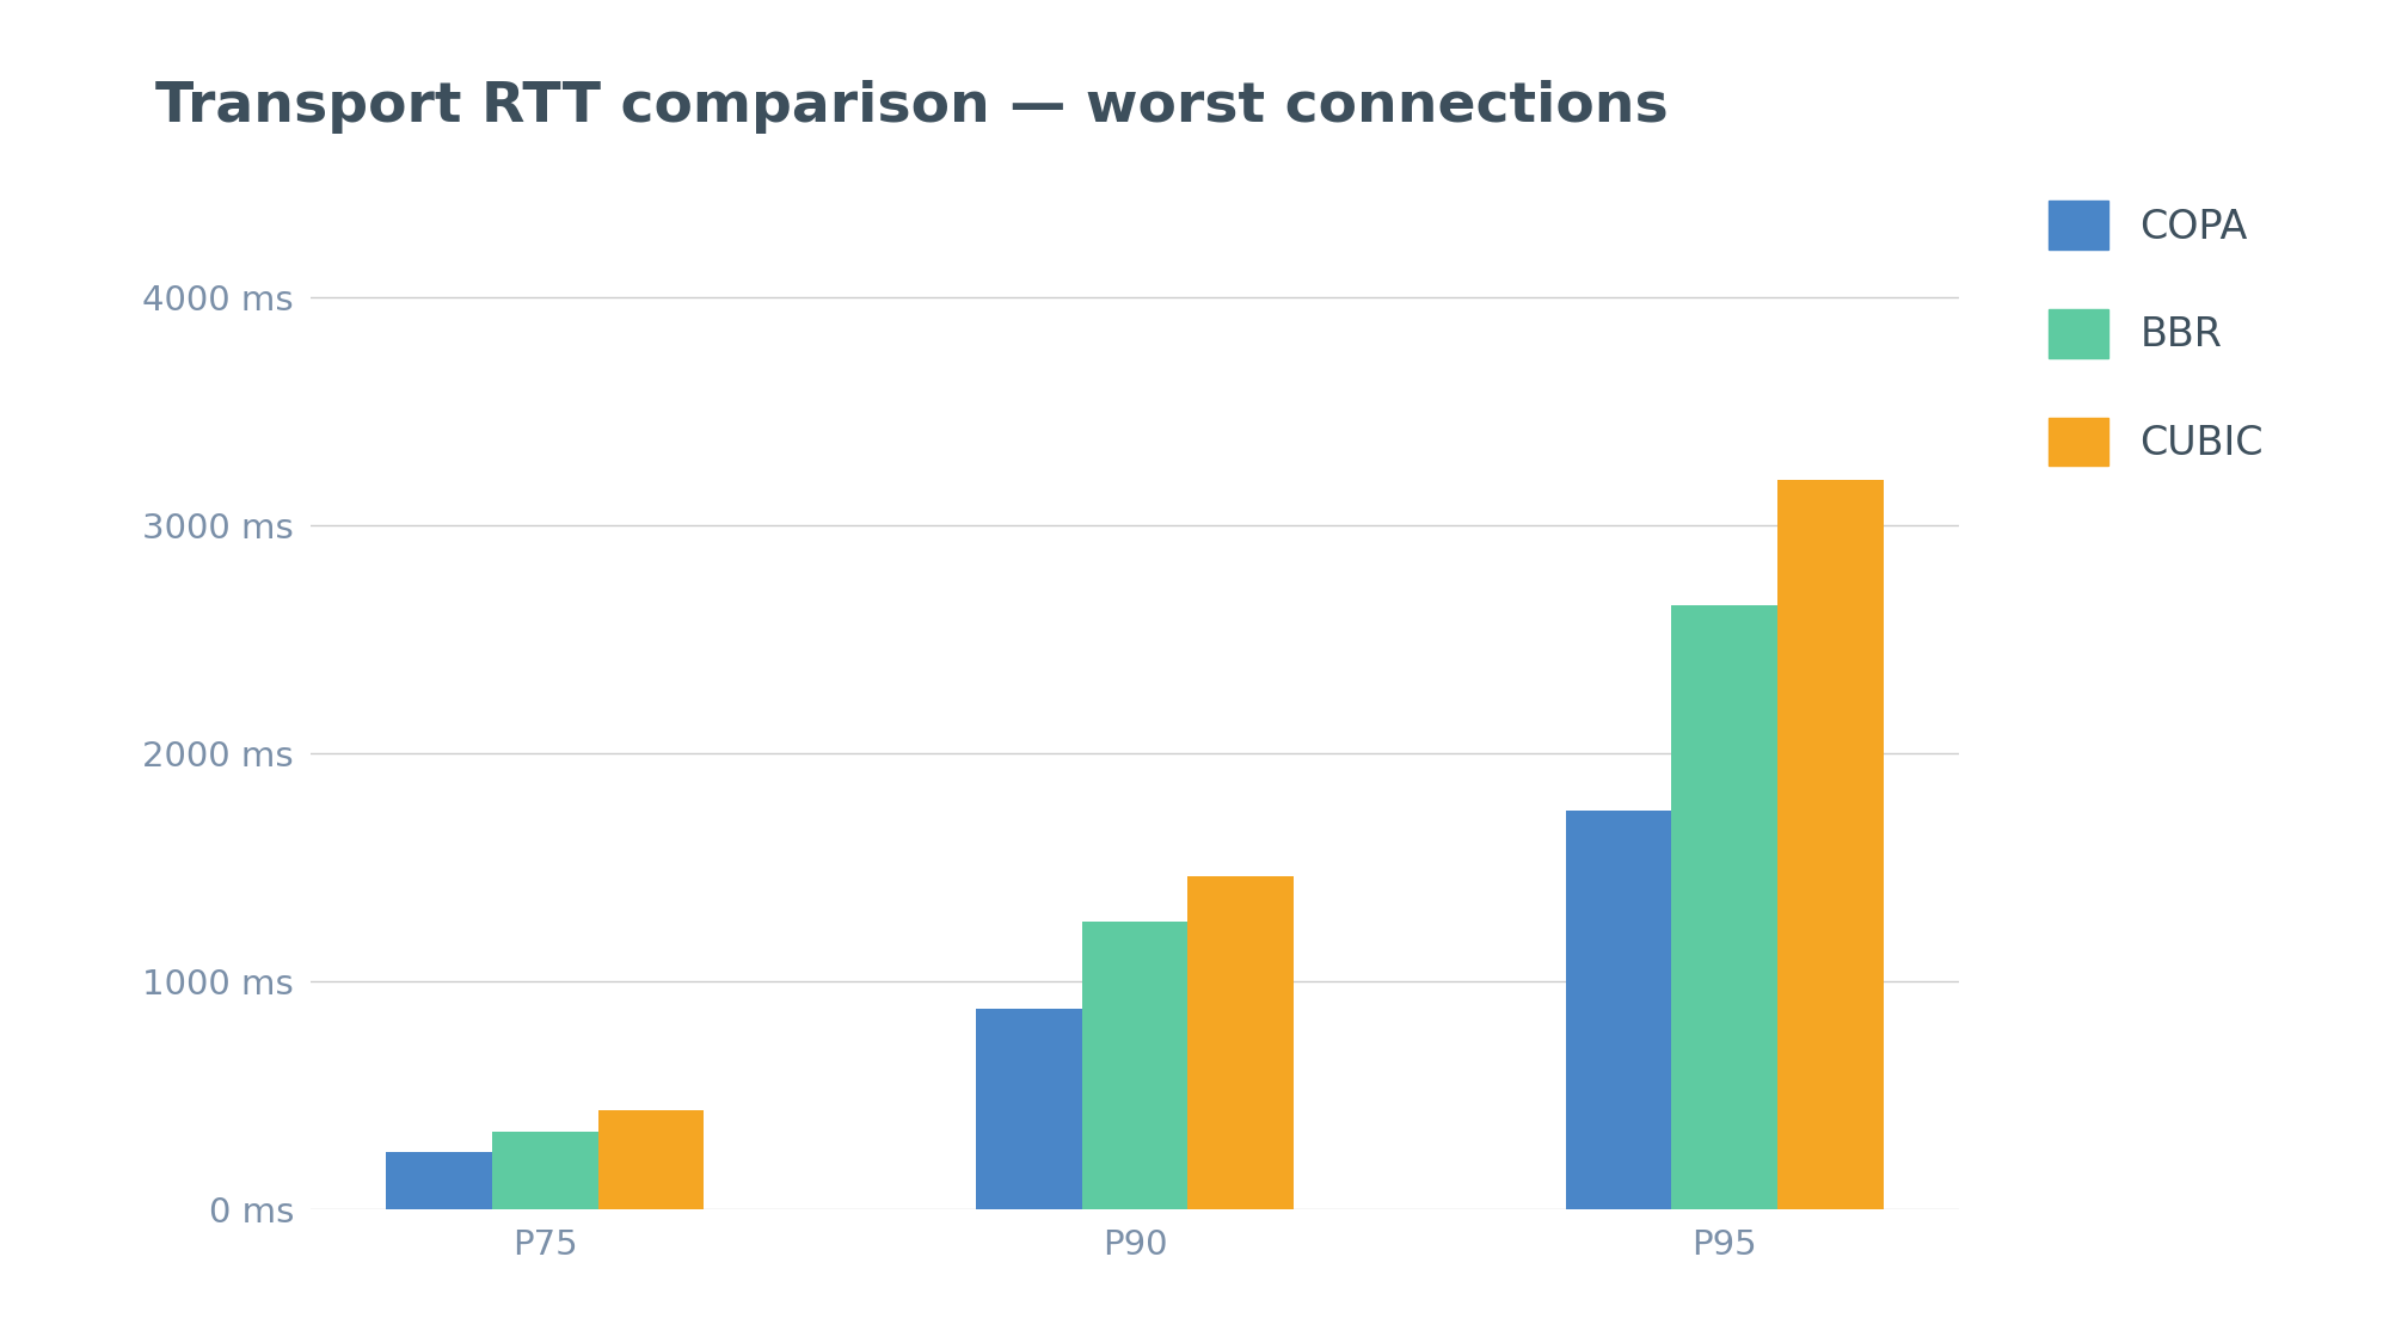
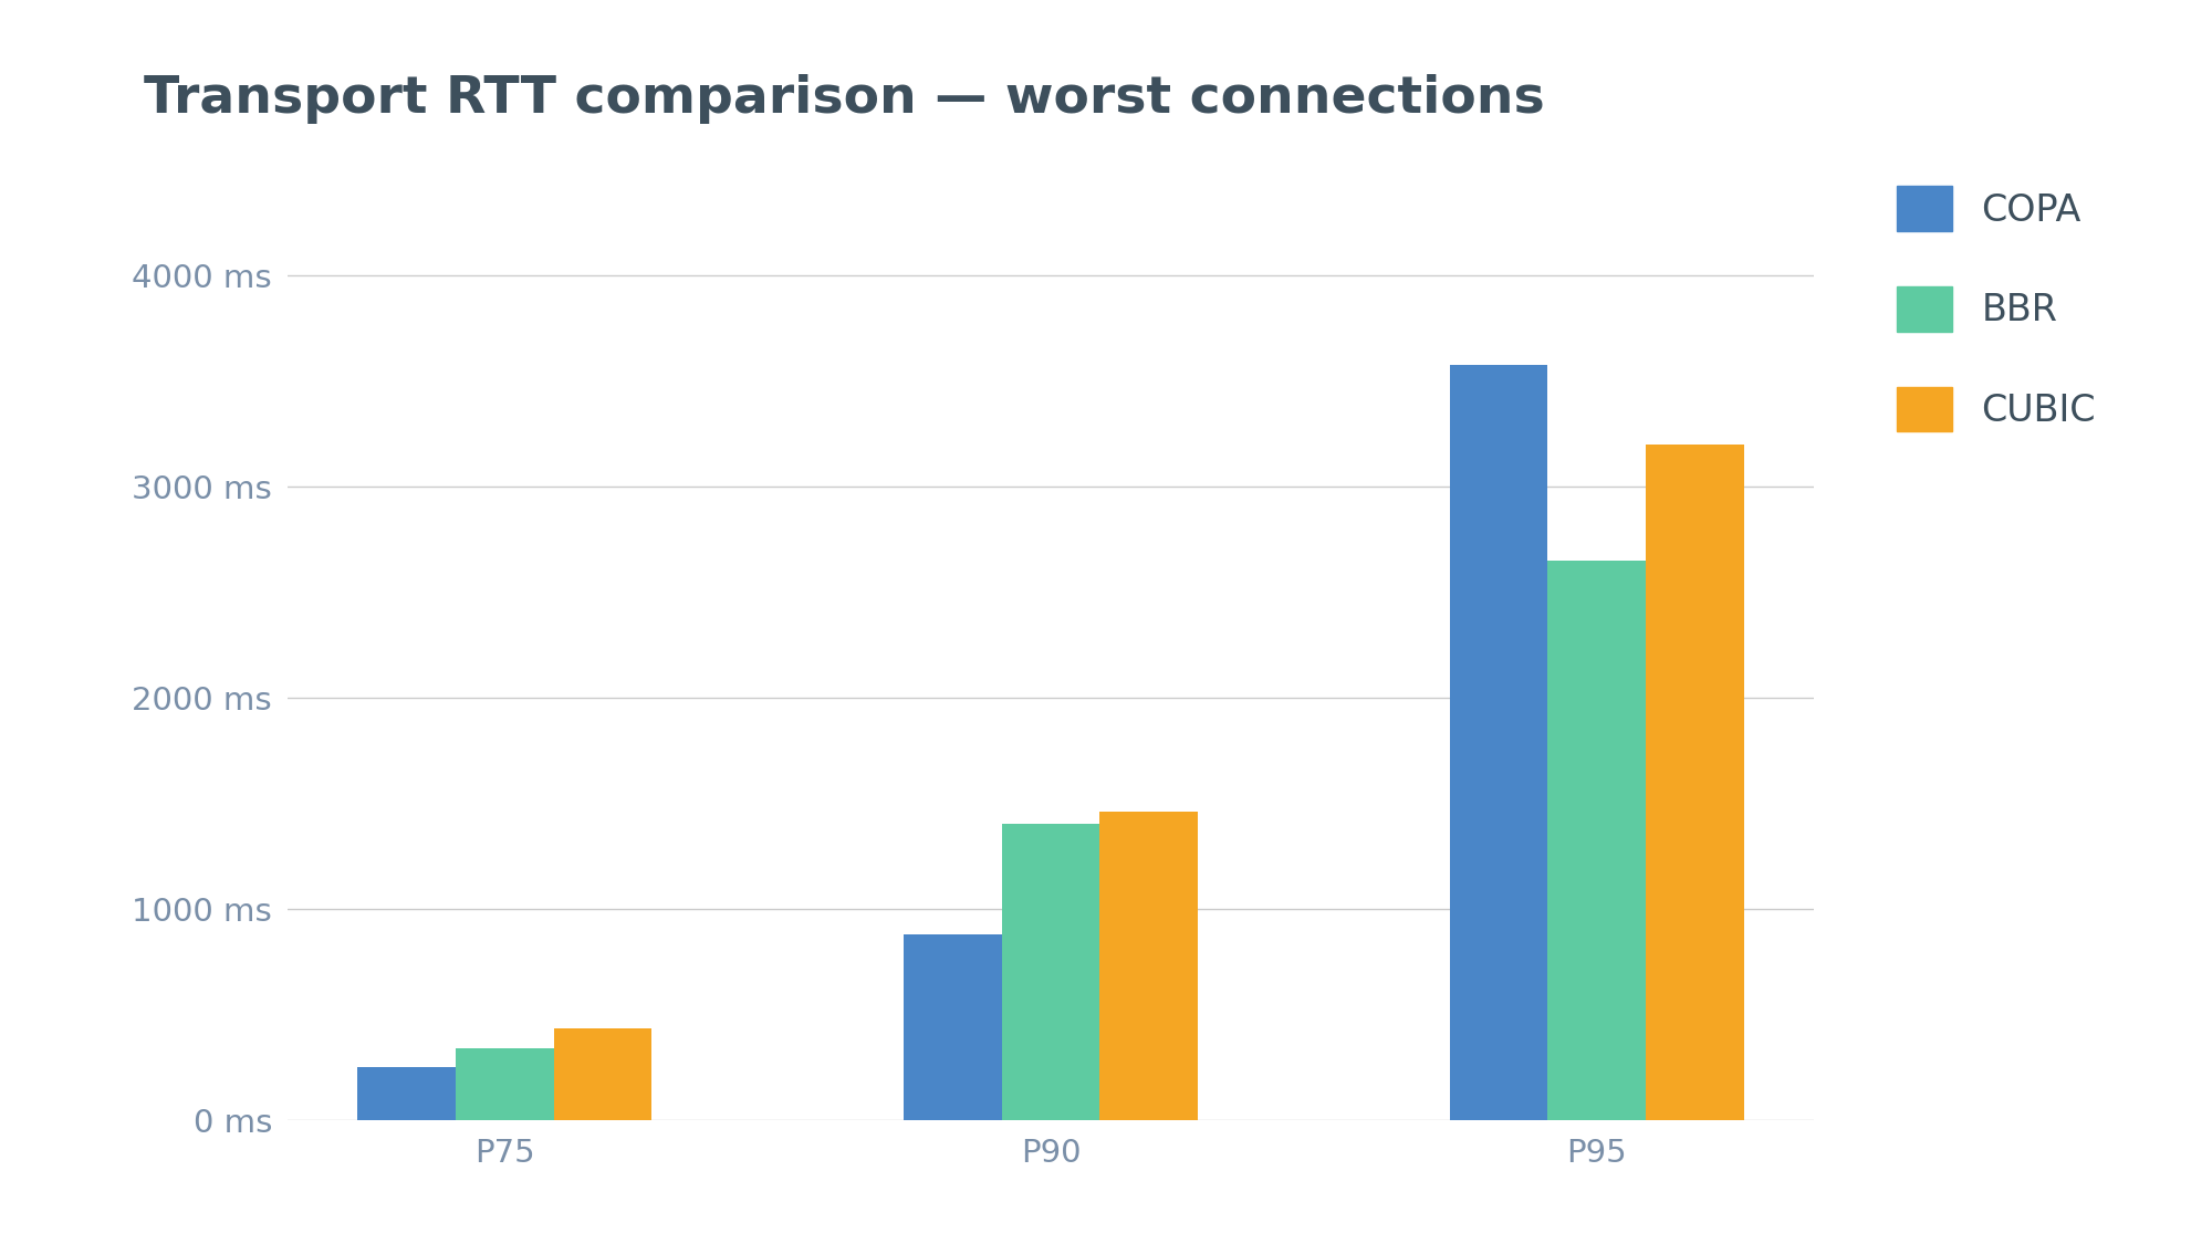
BBR/P90: 1260 ms -> 1400 ms
COPA/P95: 1750 ms -> 3580 ms
